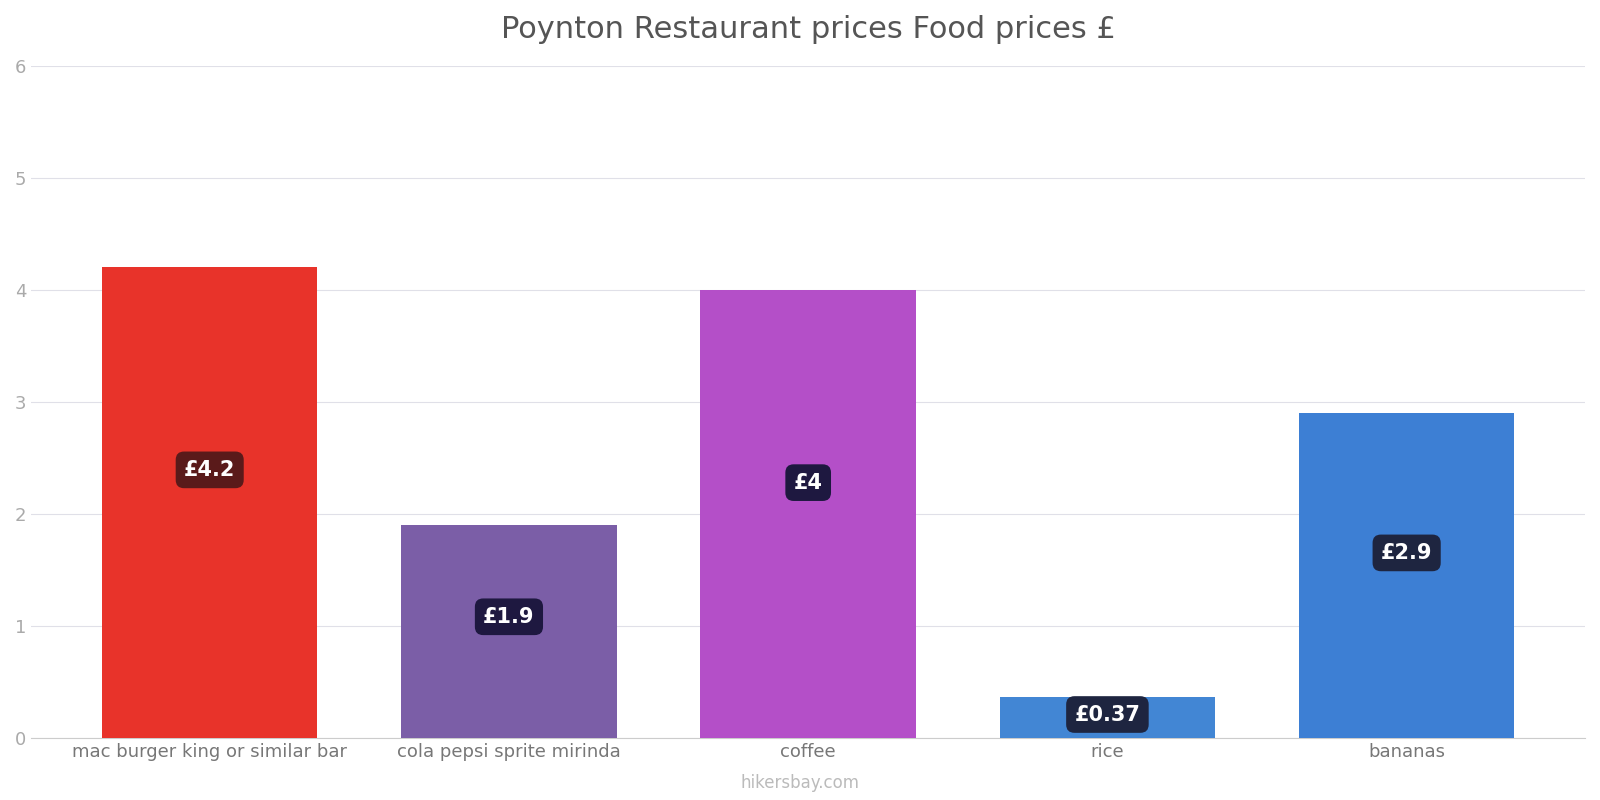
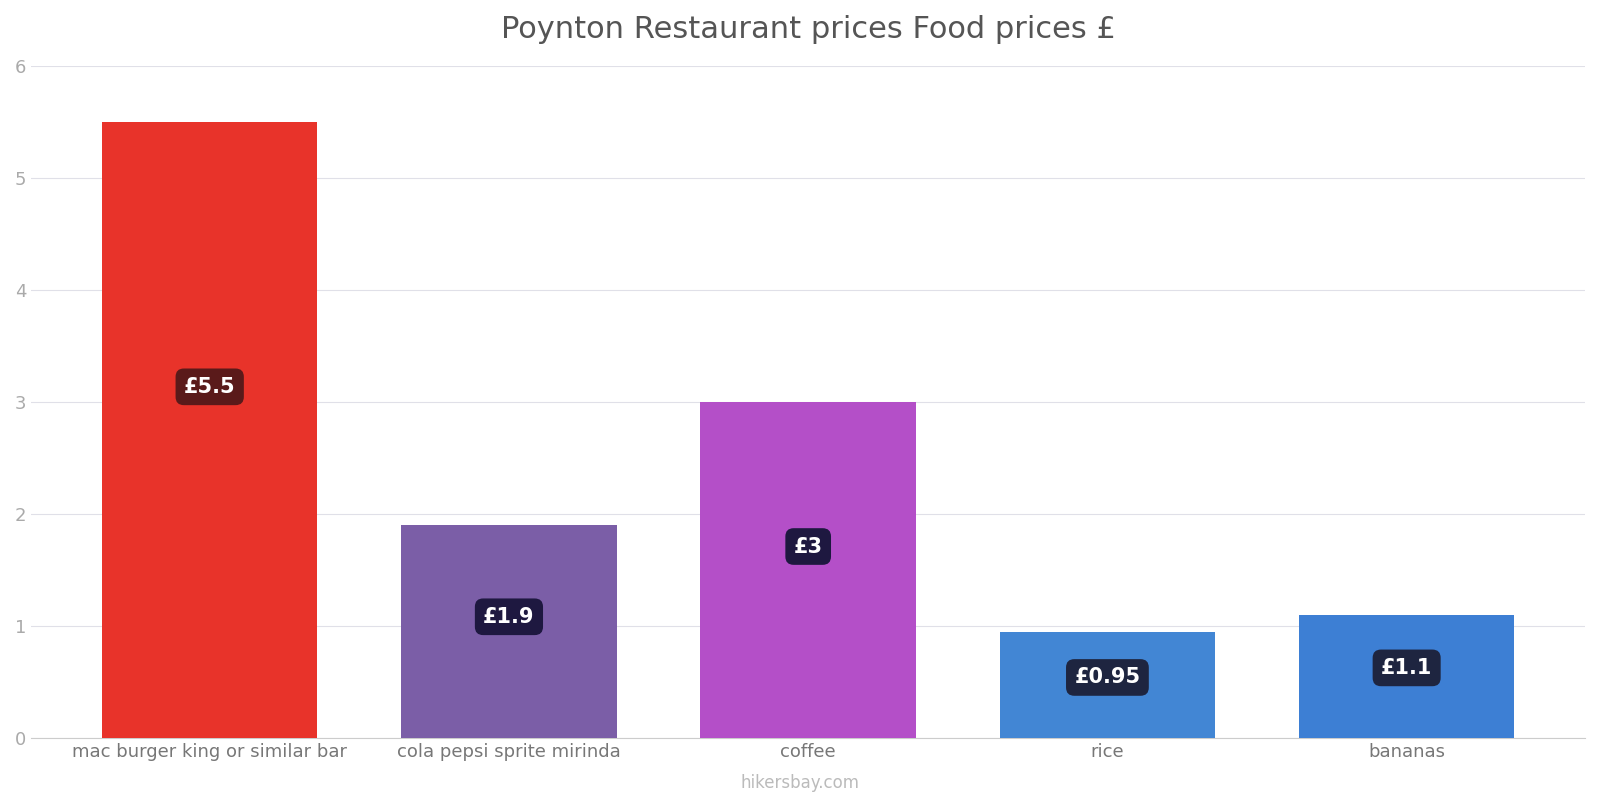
mac burger king or similar bar: £4.2 -> £5.5
coffee: £4 -> £3
rice: £0.37 -> £0.95
bananas: £2.9 -> £1.1
